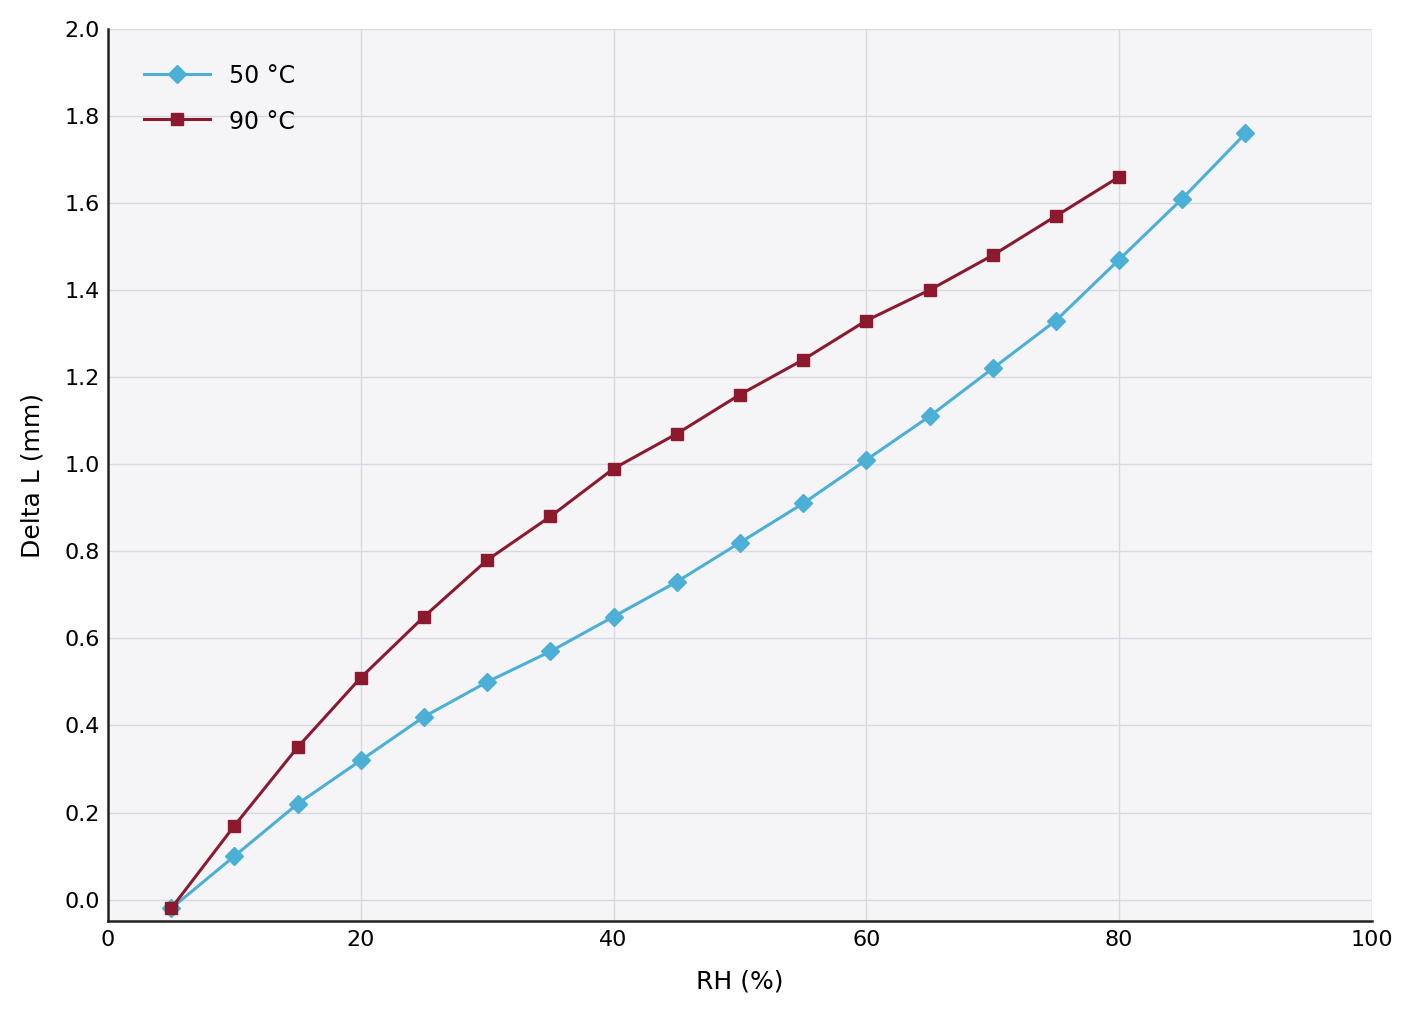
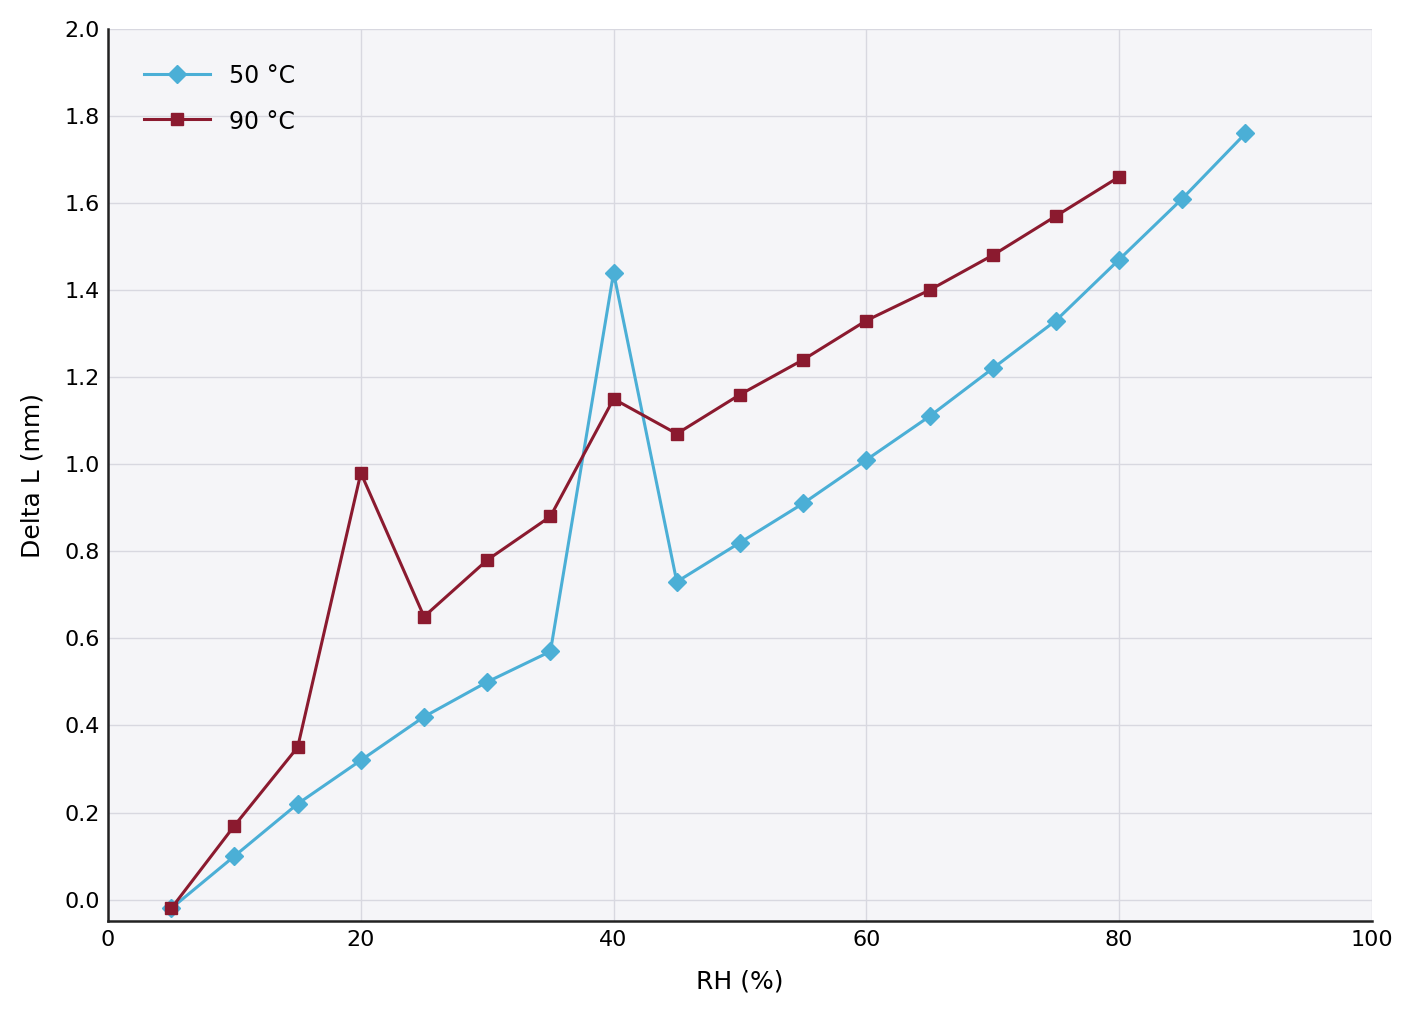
90 °C/20: 0.51 -> 0.98
50 °C/40: 0.65 -> 1.44
90 °C/40: 0.99 -> 1.15
